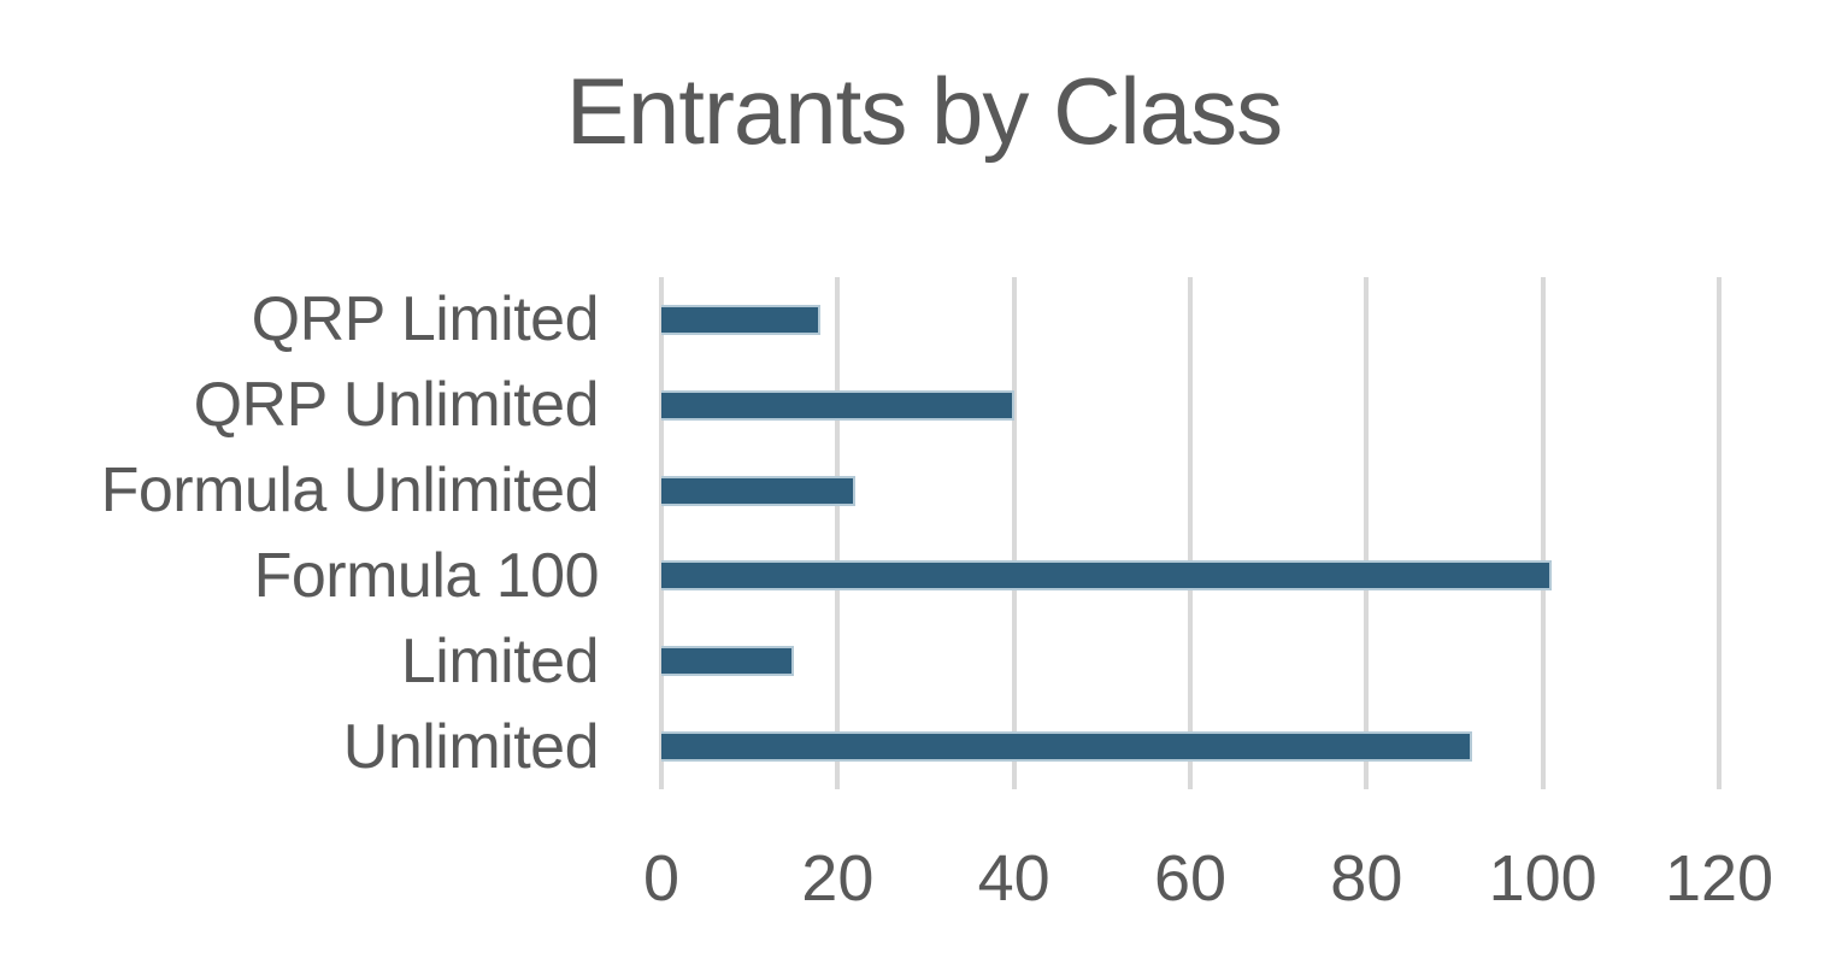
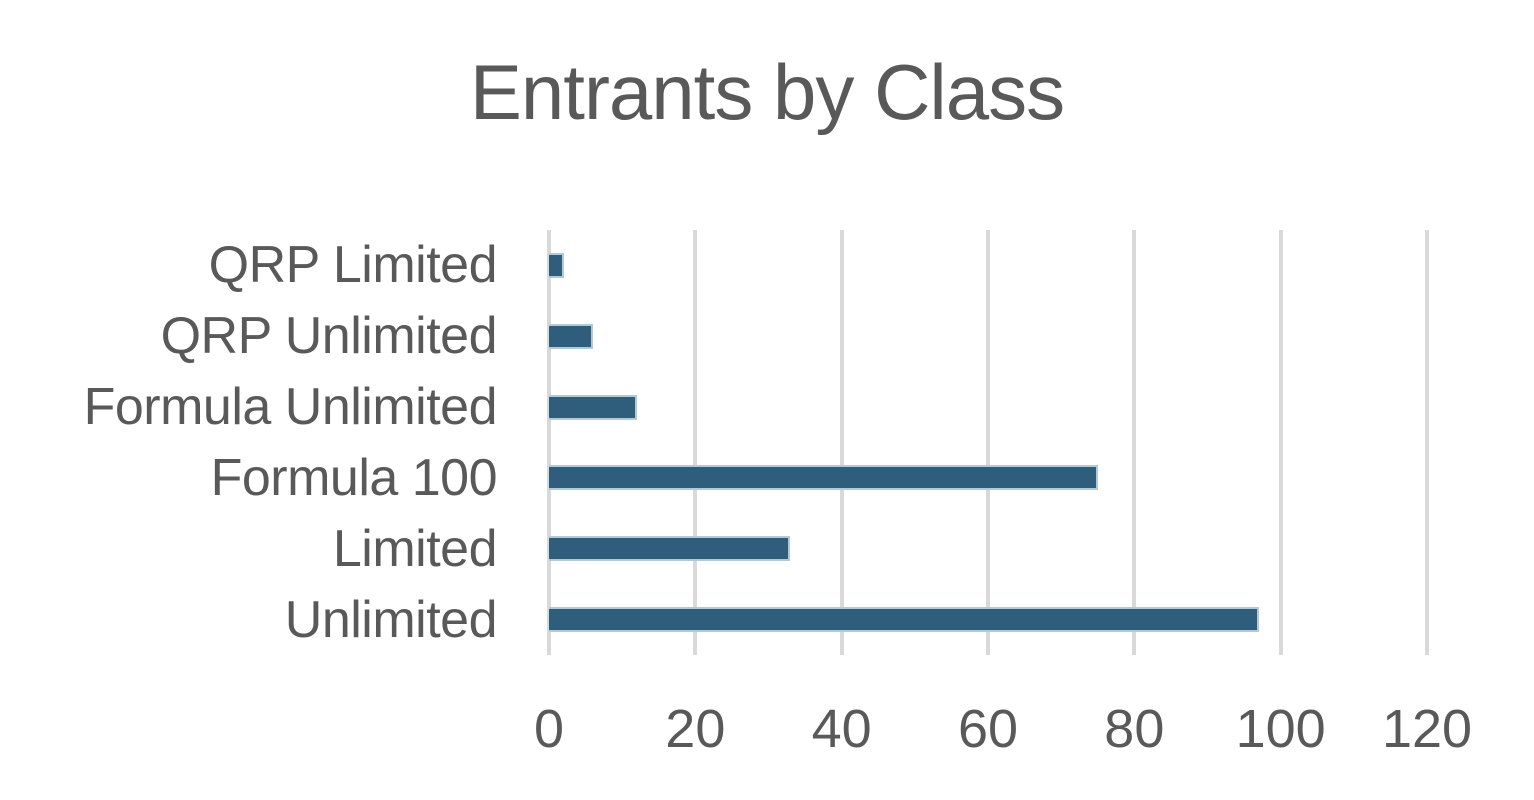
QRP Limited: 18 -> 2
QRP Unlimited: 40 -> 6
Formula Unlimited: 22 -> 12
Formula 100: 101 -> 75
Limited: 15 -> 33
Unlimited: 92 -> 97
